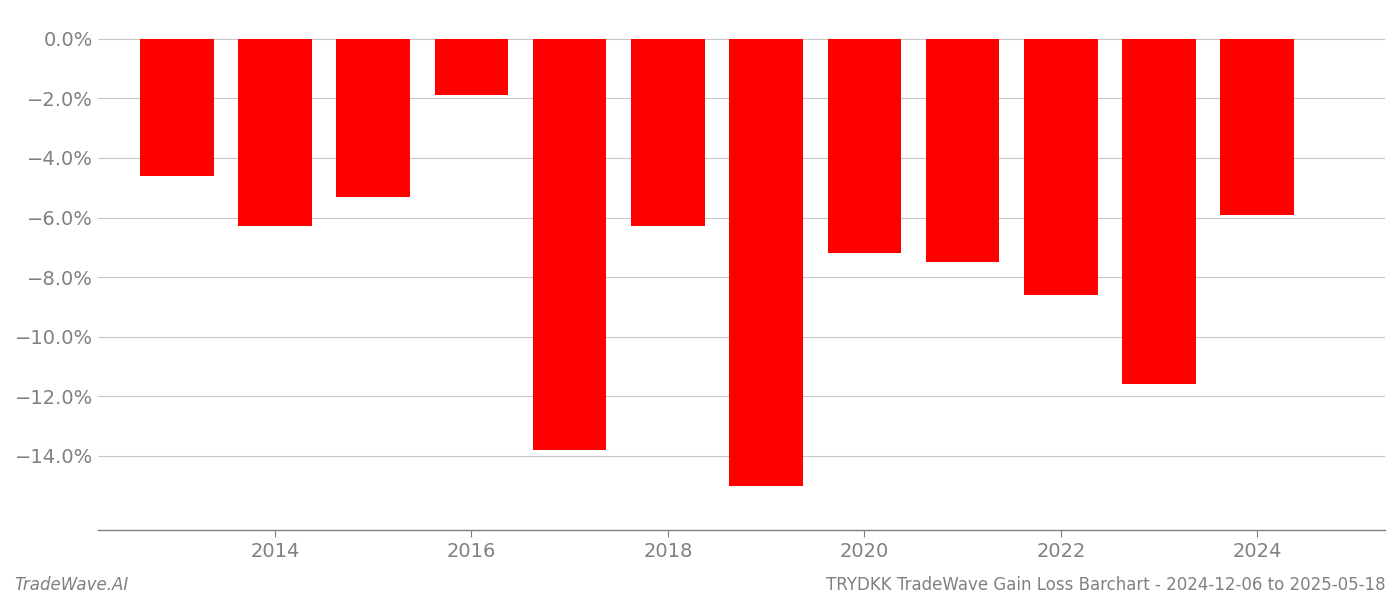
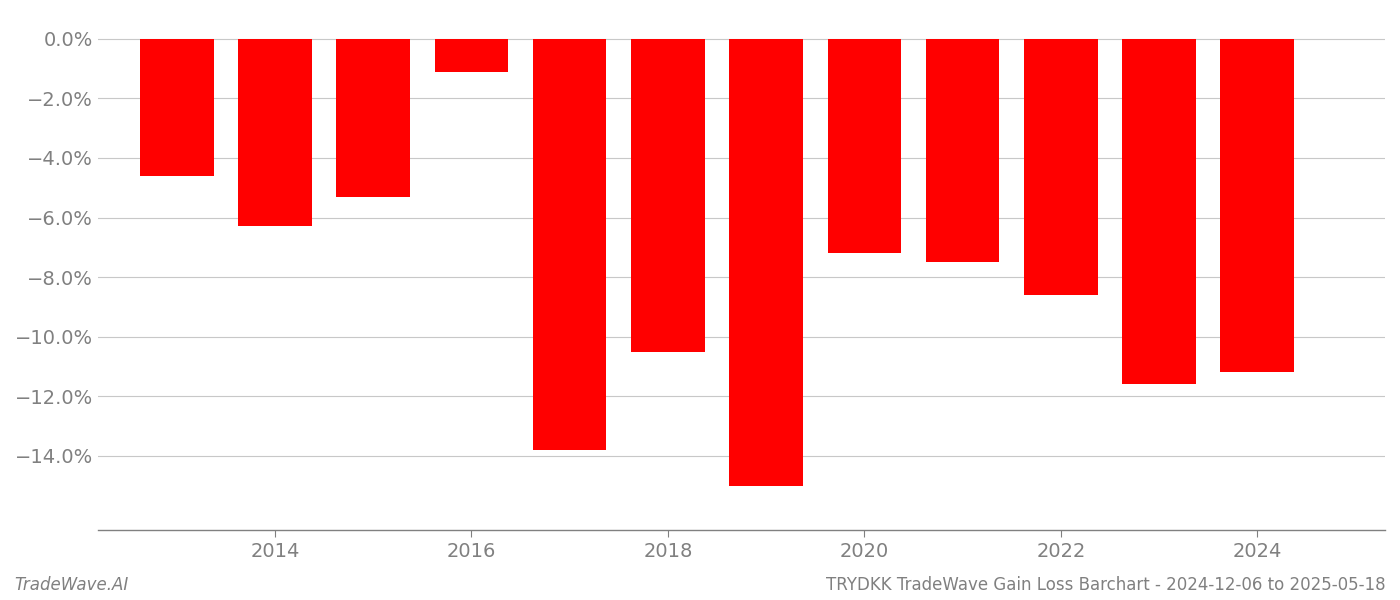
2016: -1.9% -> -1.1%
2018: -6.3% -> -10.5%
2024: -5.9% -> -11.2%
